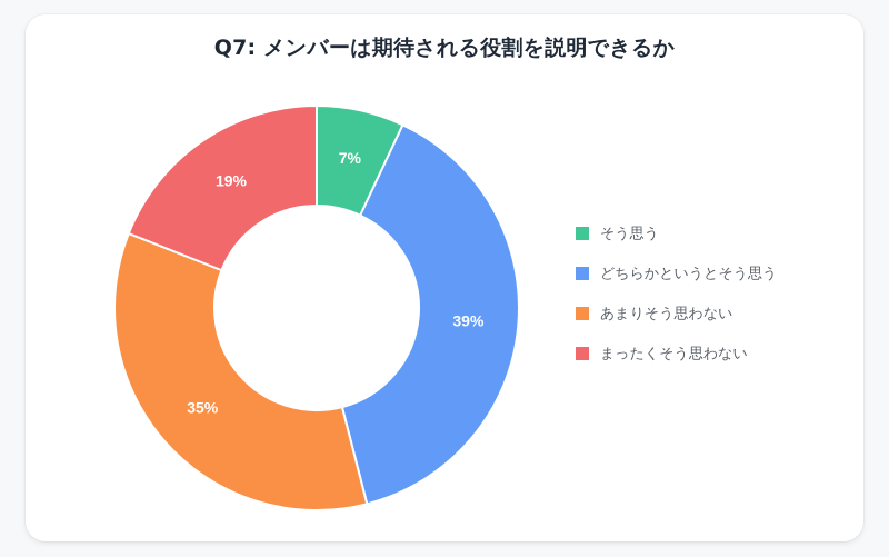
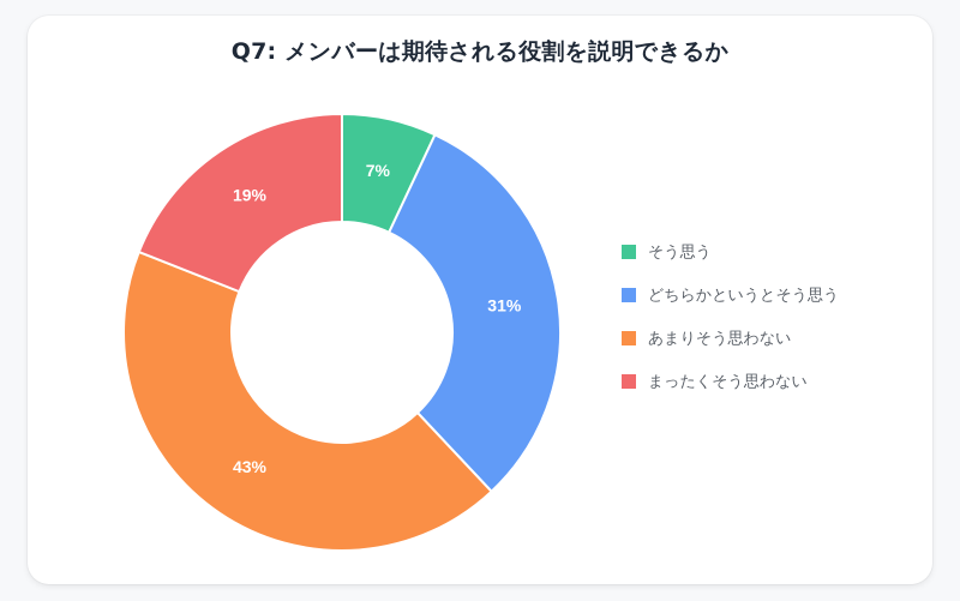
どちらかというとそう思う: 39% -> 31%
あまりそう思わない: 35% -> 43%
